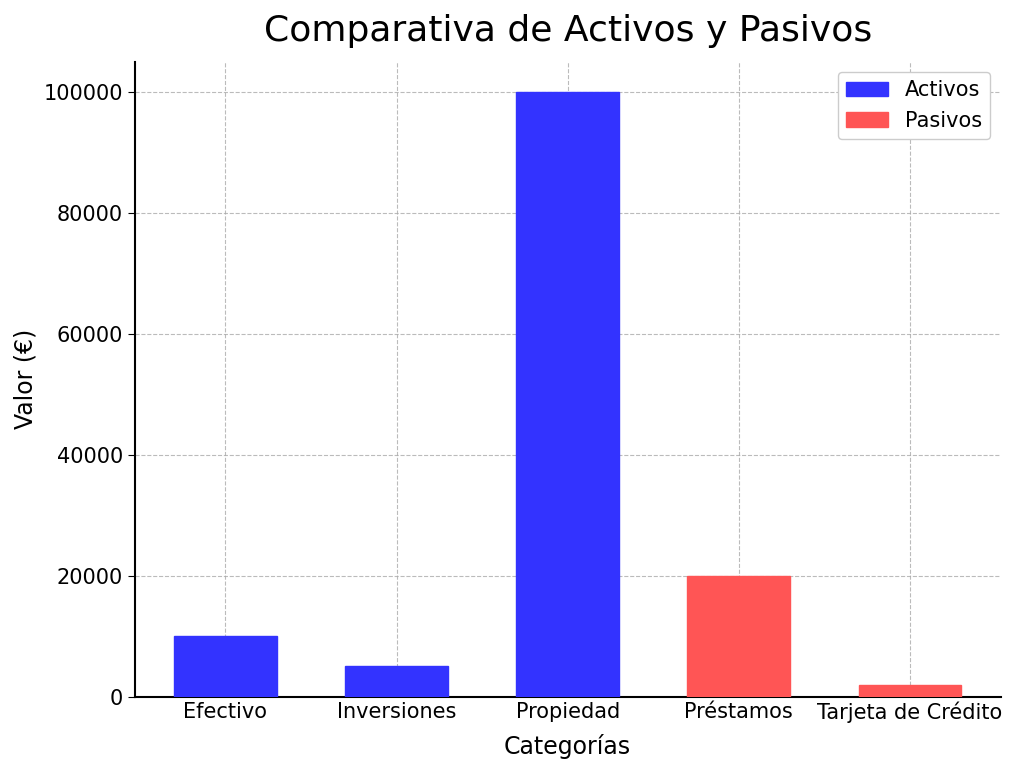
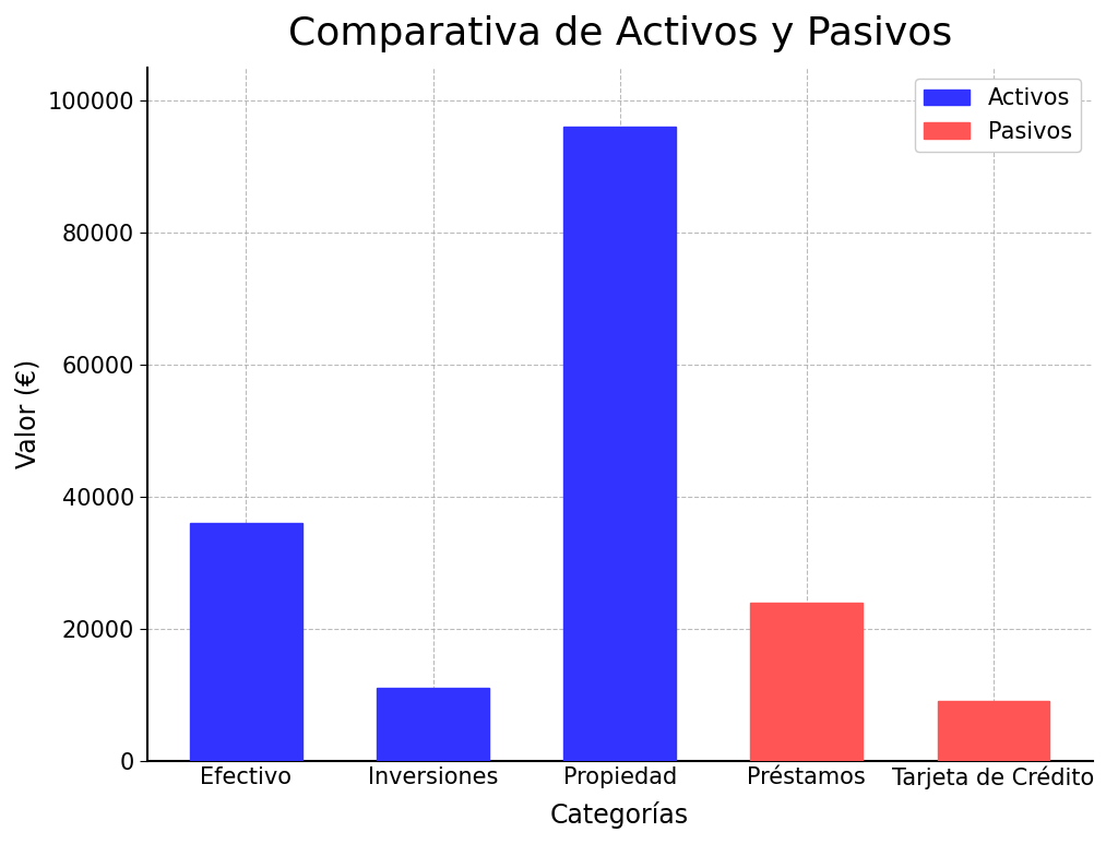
Efectivo: 10000 -> 36000
Inversiones: 5000 -> 11000
Propiedad: 100000 -> 96000
Préstamos: 20000 -> 24000
Tarjeta de Crédito: 2000 -> 9000
